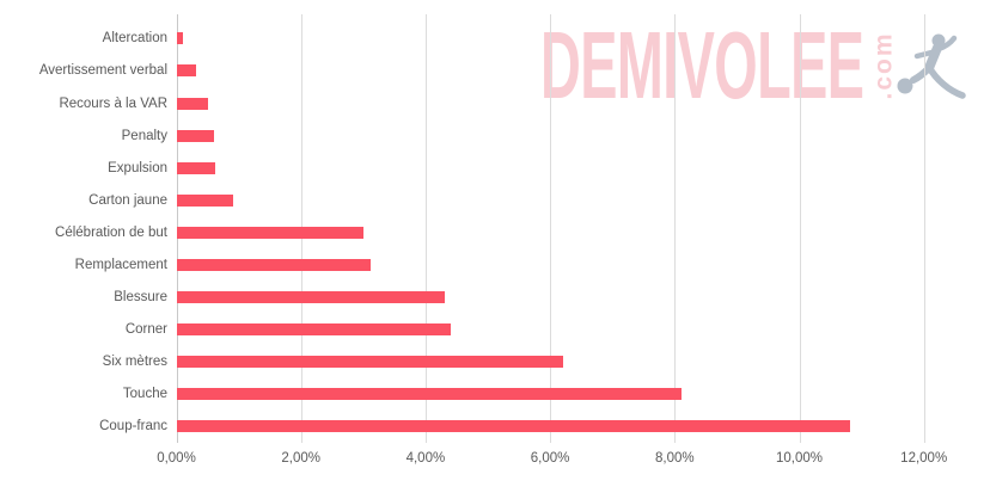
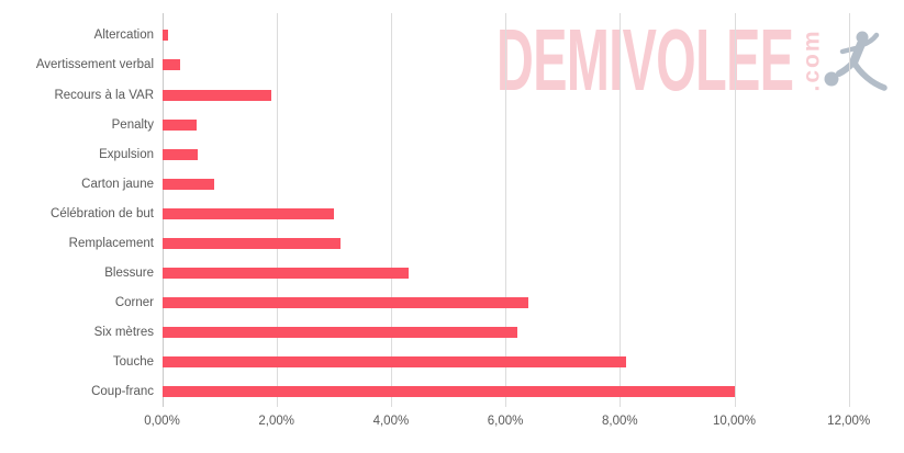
Recours à la VAR: 0,5% -> 1,9%
Corner: 4,4% -> 6,4%
Coup-franc: 10,8% -> 10,0%
